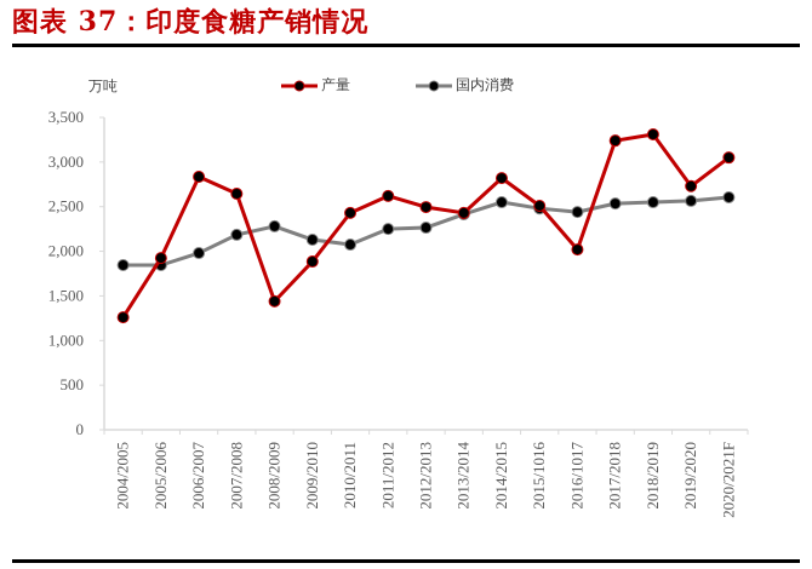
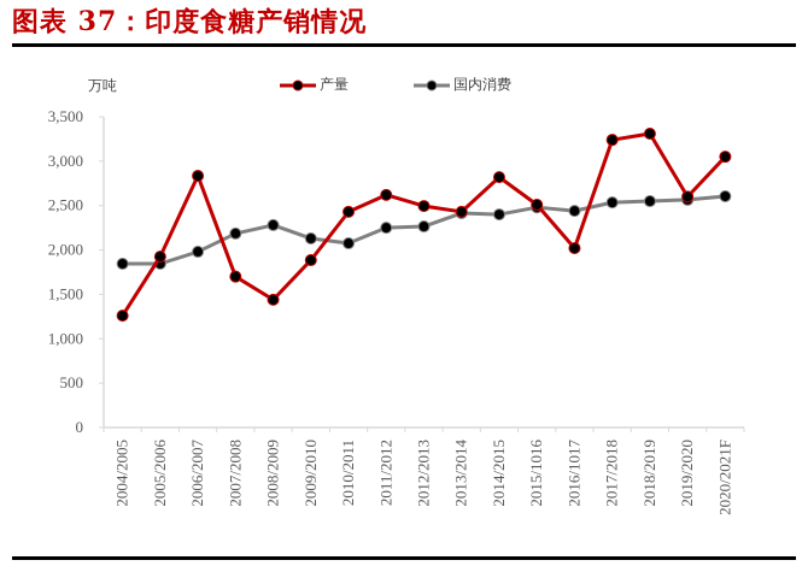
产量/2007/2008: 2600 -> 1700
国内消费/2014/2015: 2600 -> 2400
产量/2019/2020: 2700 -> 2600
